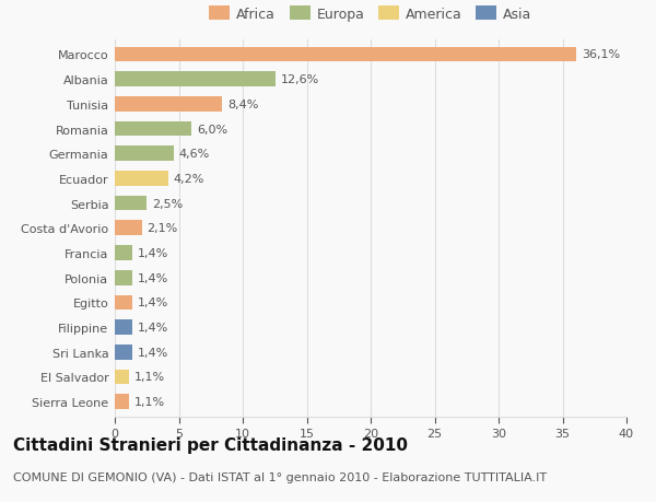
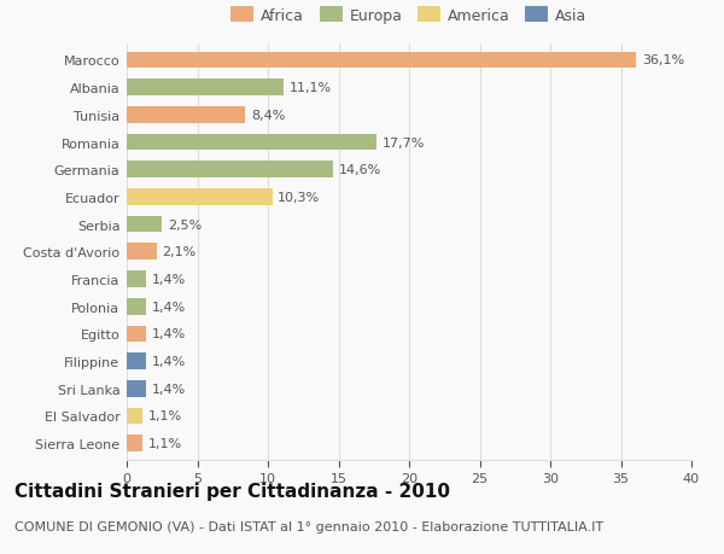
Albania: 12,6% -> 11,1%
Romania: 6,0% -> 17,7%
Germania: 4,6% -> 14,6%
Ecuador: 4,2% -> 10,3%
